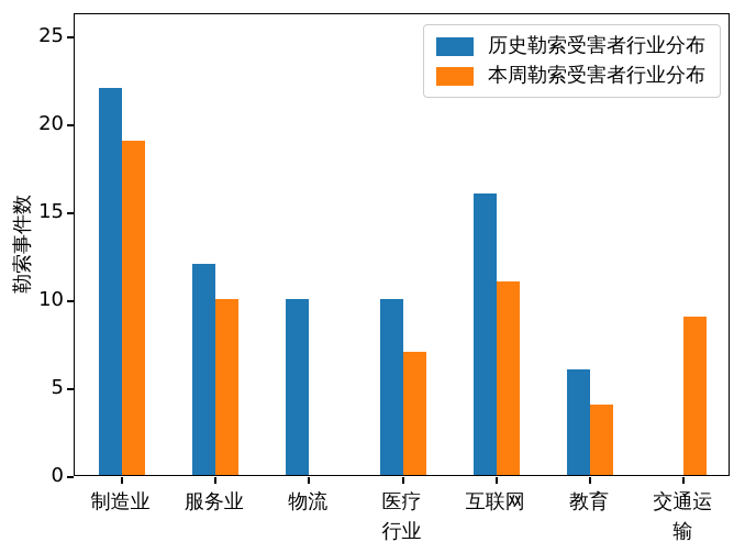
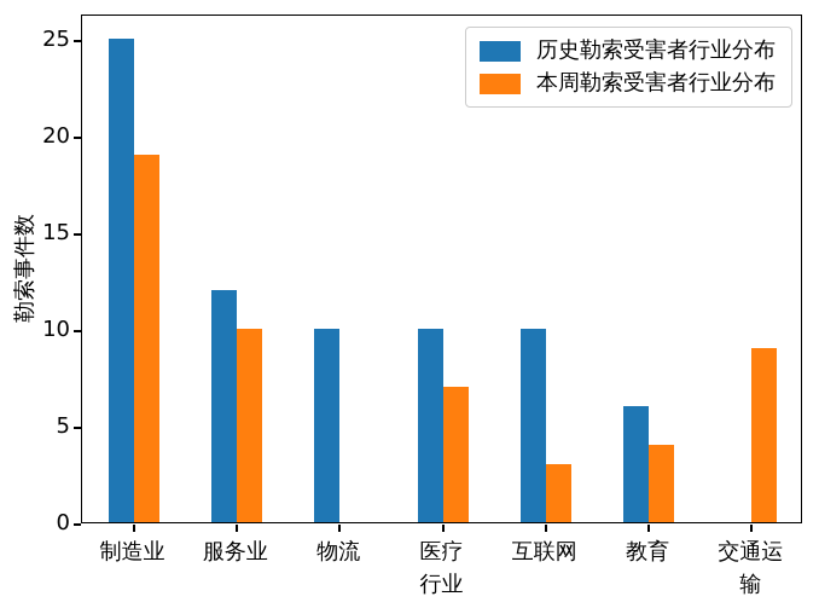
历史勒索受害者行业分布/制造业: 22 -> 25
历史勒索受害者行业分布/互联网: 16 -> 10
本周勒索受害者行业分布/互联网: 11 -> 3
